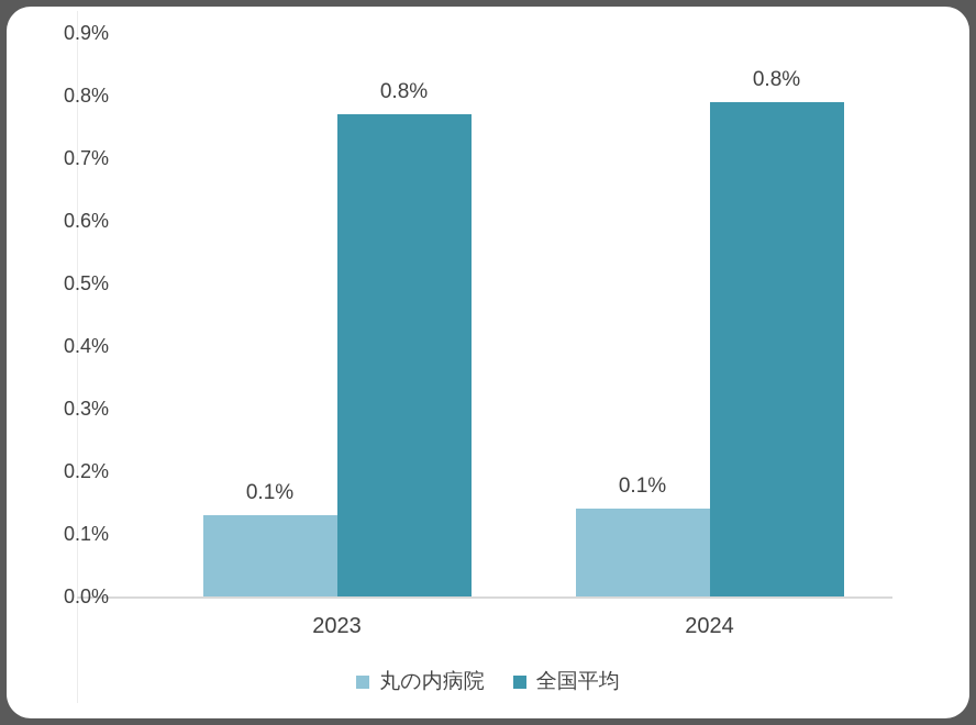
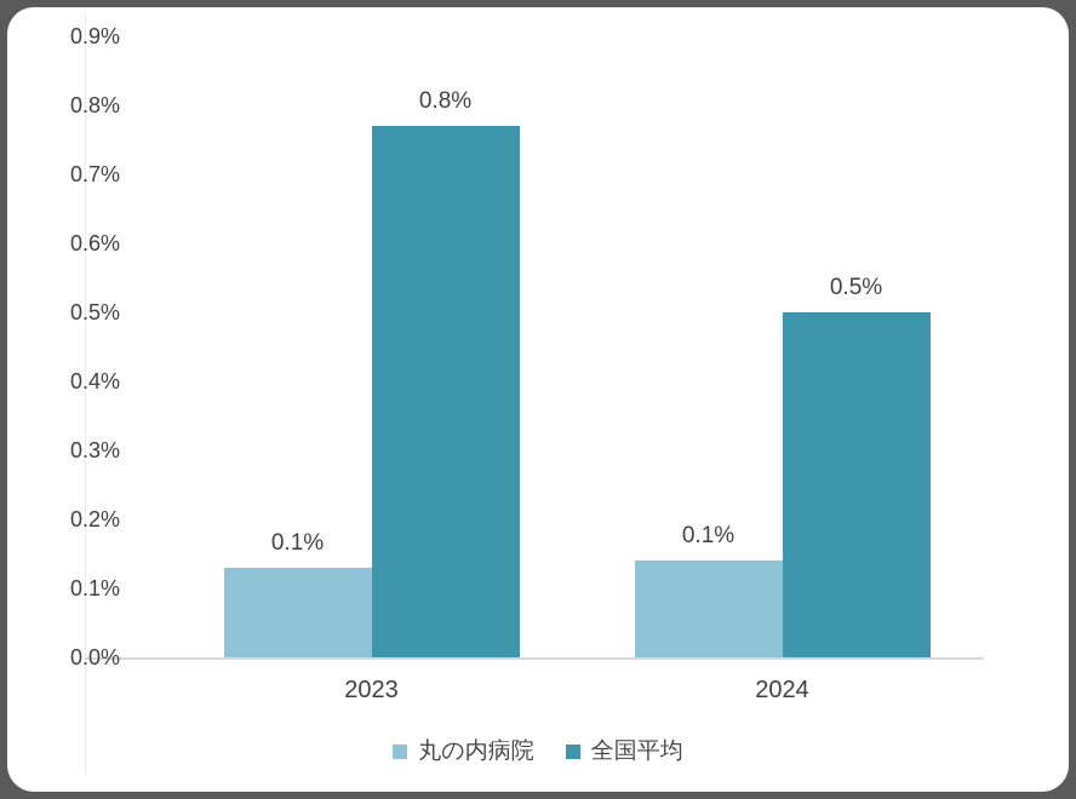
全国平均/2024: 0.8% -> 0.5%
